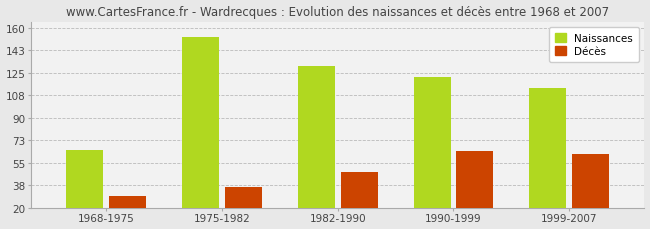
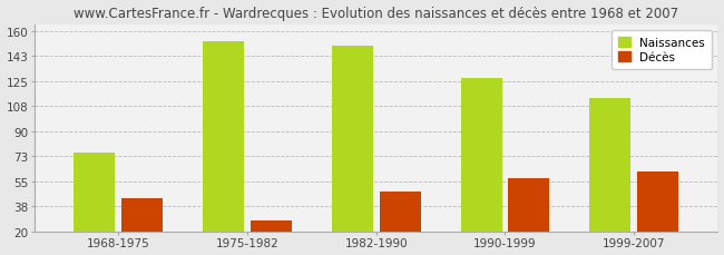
Naissances/1968-1975: 65 -> 75
Décès/1968-1975: 29 -> 43
Décès/1975-1982: 36 -> 28
Naissances/1982-1990: 130 -> 150
Naissances/1990-1999: 122 -> 127
Décès/1990-1999: 64 -> 57
